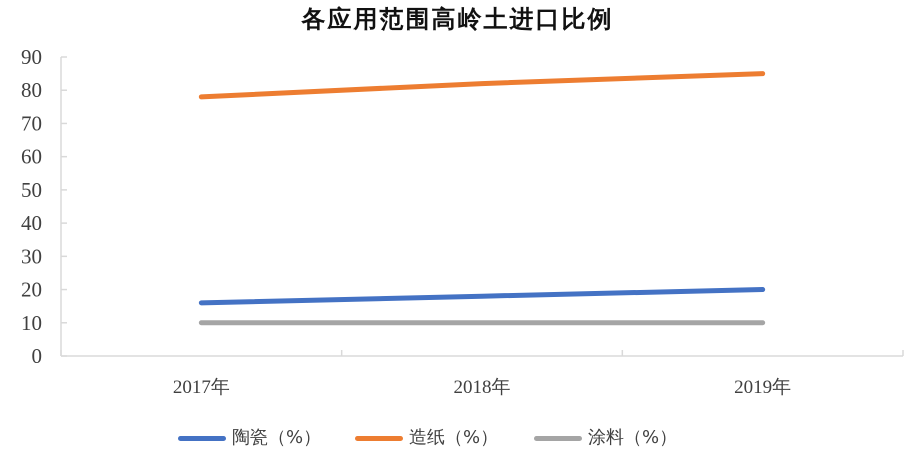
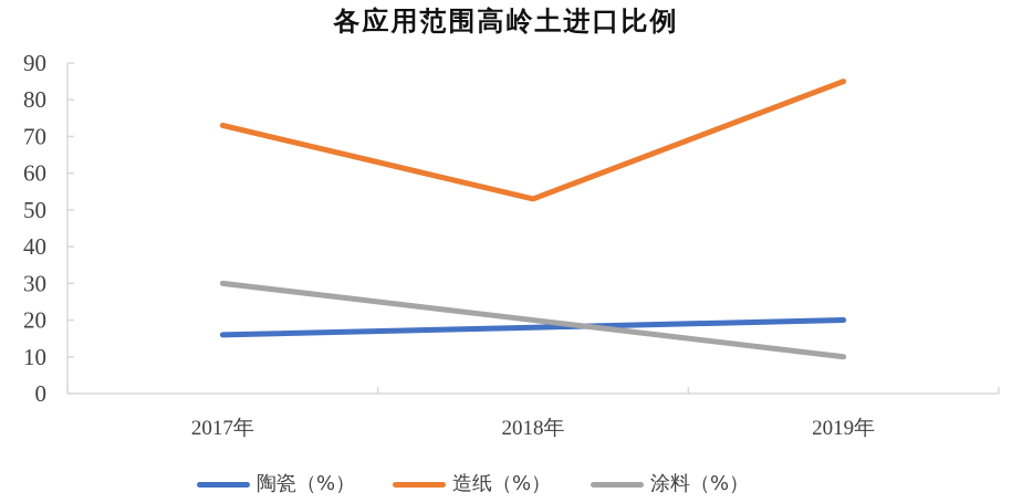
造纸（%）/2017年: 78 -> 73
涂料（%）/2017年: 10 -> 30
造纸（%）/2018年: 82 -> 53
涂料（%）/2018年: 10 -> 20
